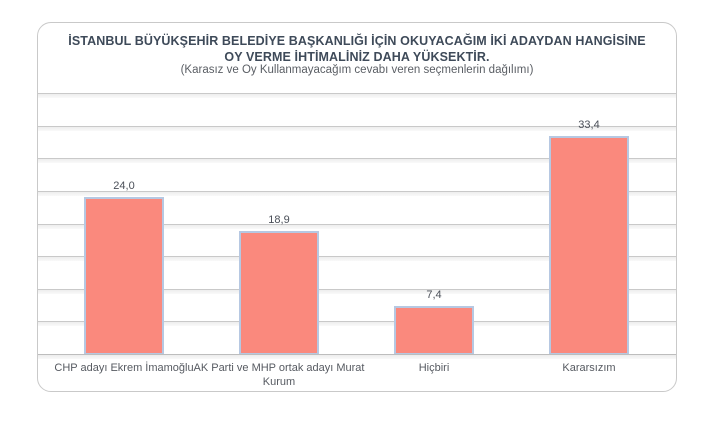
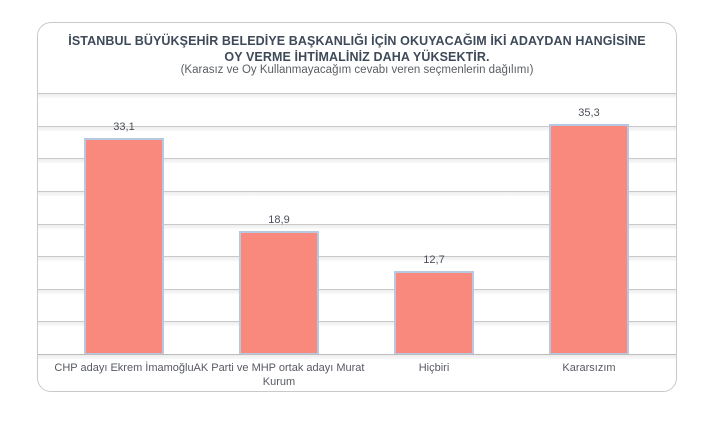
CHP adayı Ekrem İmamoğlu: 24,0 -> 33,1
Hiçbiri: 7,4 -> 12,7
Kararsızım: 33,4 -> 35,3
